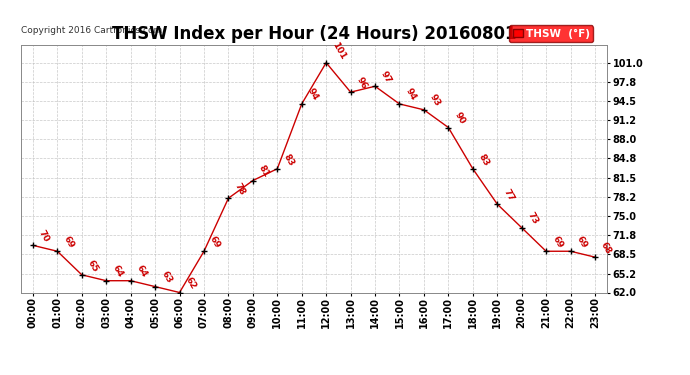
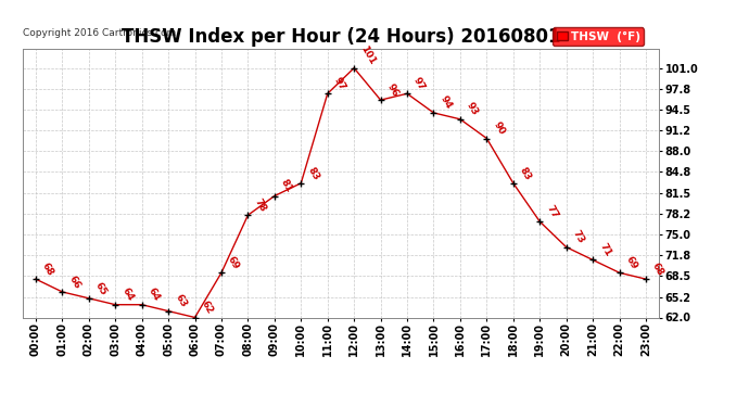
00:00: 70 -> 68
01:00: 69 -> 66
11:00: 94 -> 97
21:00: 69 -> 71
